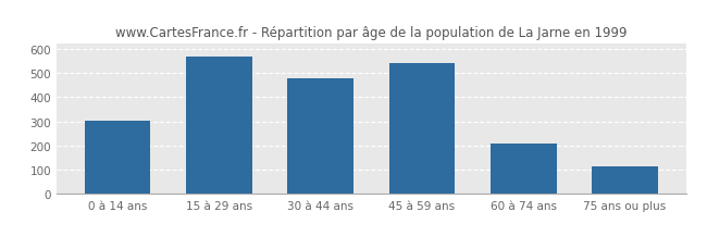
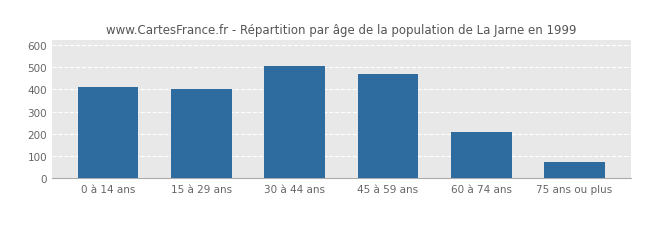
0 à 14 ans: 305 -> 410
15 à 29 ans: 570 -> 400
30 à 44 ans: 480 -> 503
45 à 59 ans: 540 -> 470
75 ans ou plus: 115 -> 72
